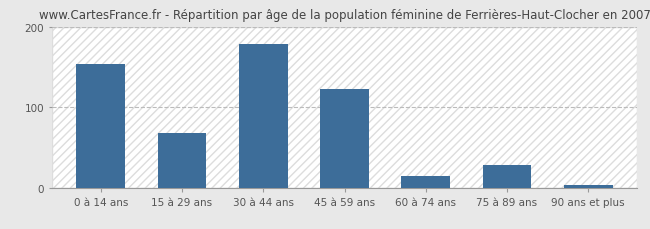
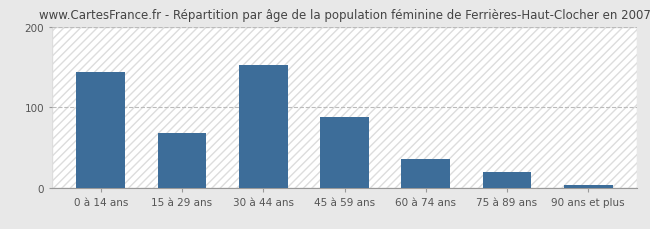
0 à 14 ans: 154 -> 143
30 à 44 ans: 178 -> 152
45 à 59 ans: 122 -> 88
60 à 74 ans: 14 -> 35
75 à 89 ans: 28 -> 20
